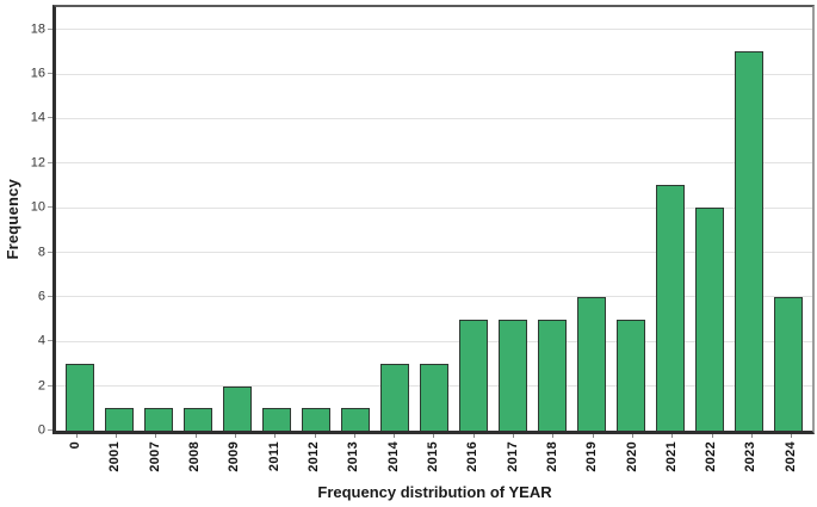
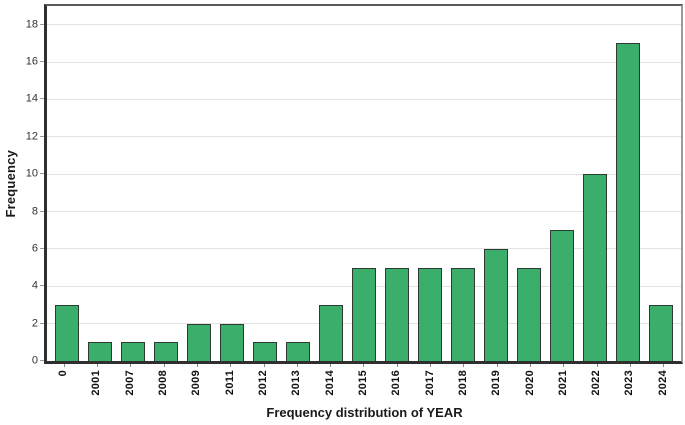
2011: 1 -> 2
2015: 3 -> 5
2021: 11 -> 7
2024: 6 -> 3
